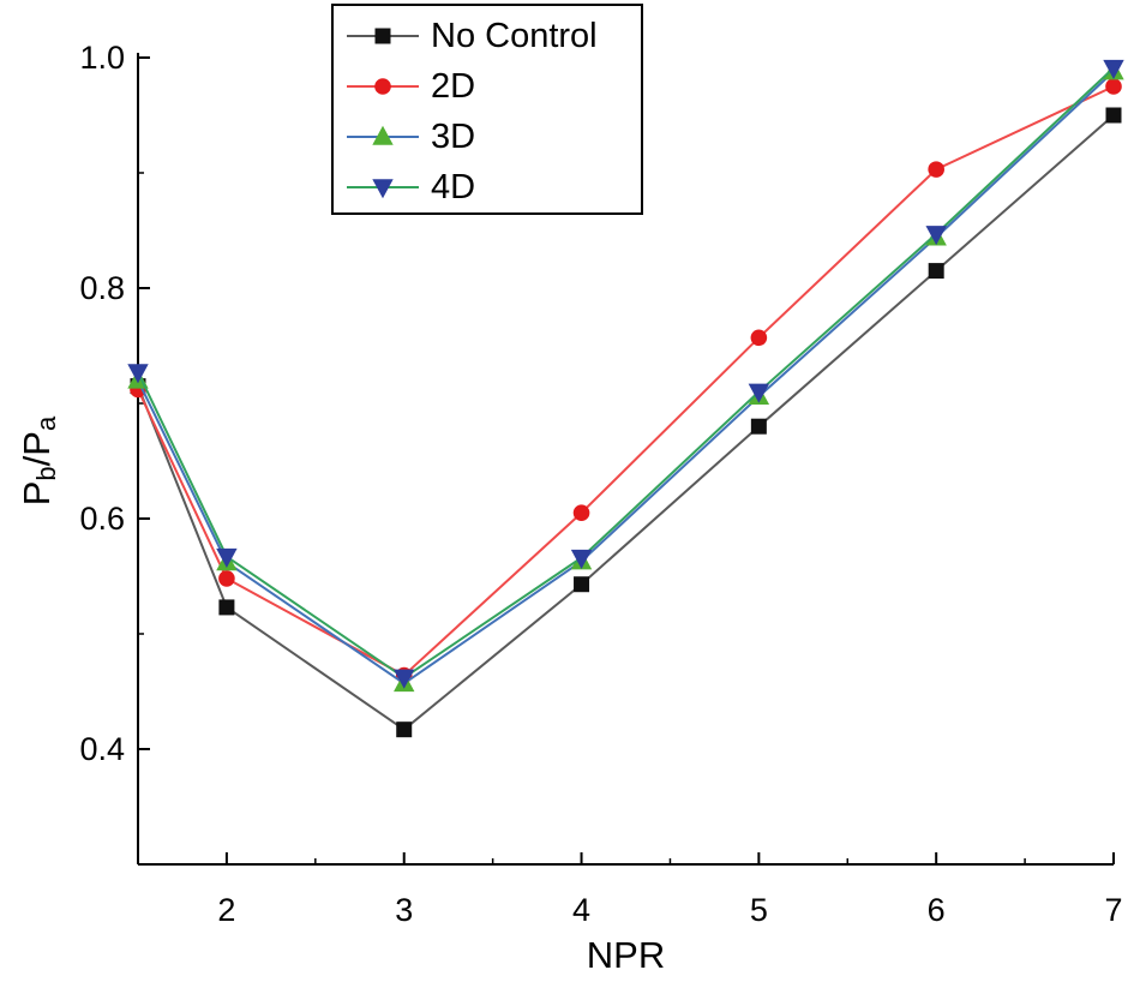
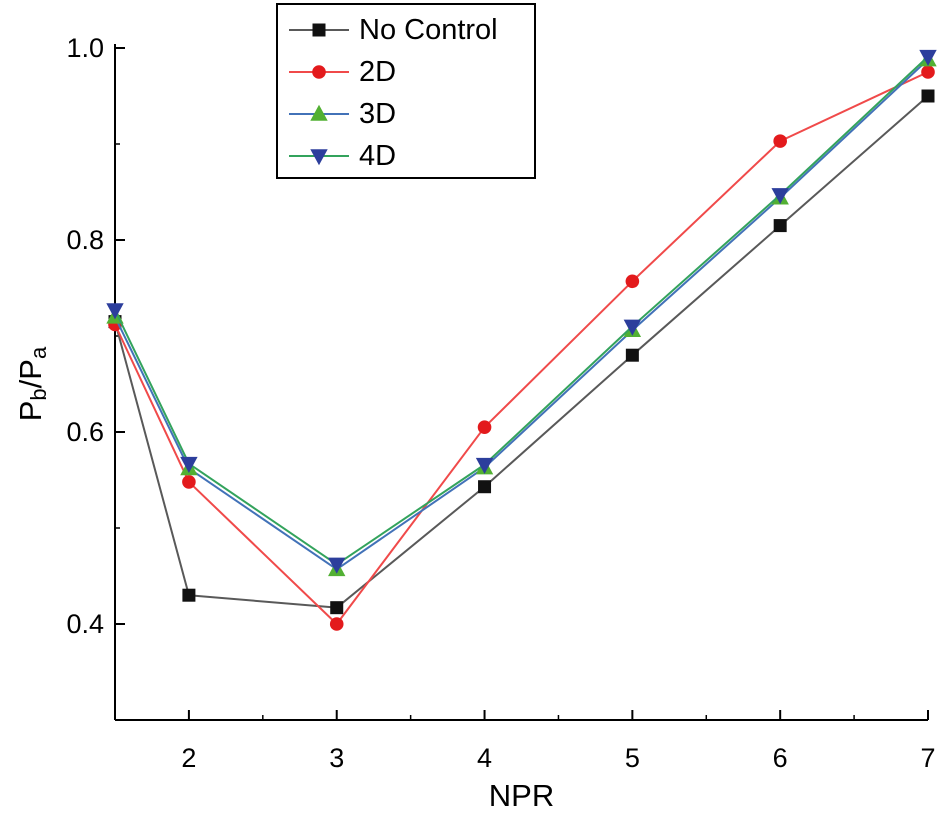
No Control/2: 0.52 -> 0.43
2D/3: 0.46 -> 0.40
